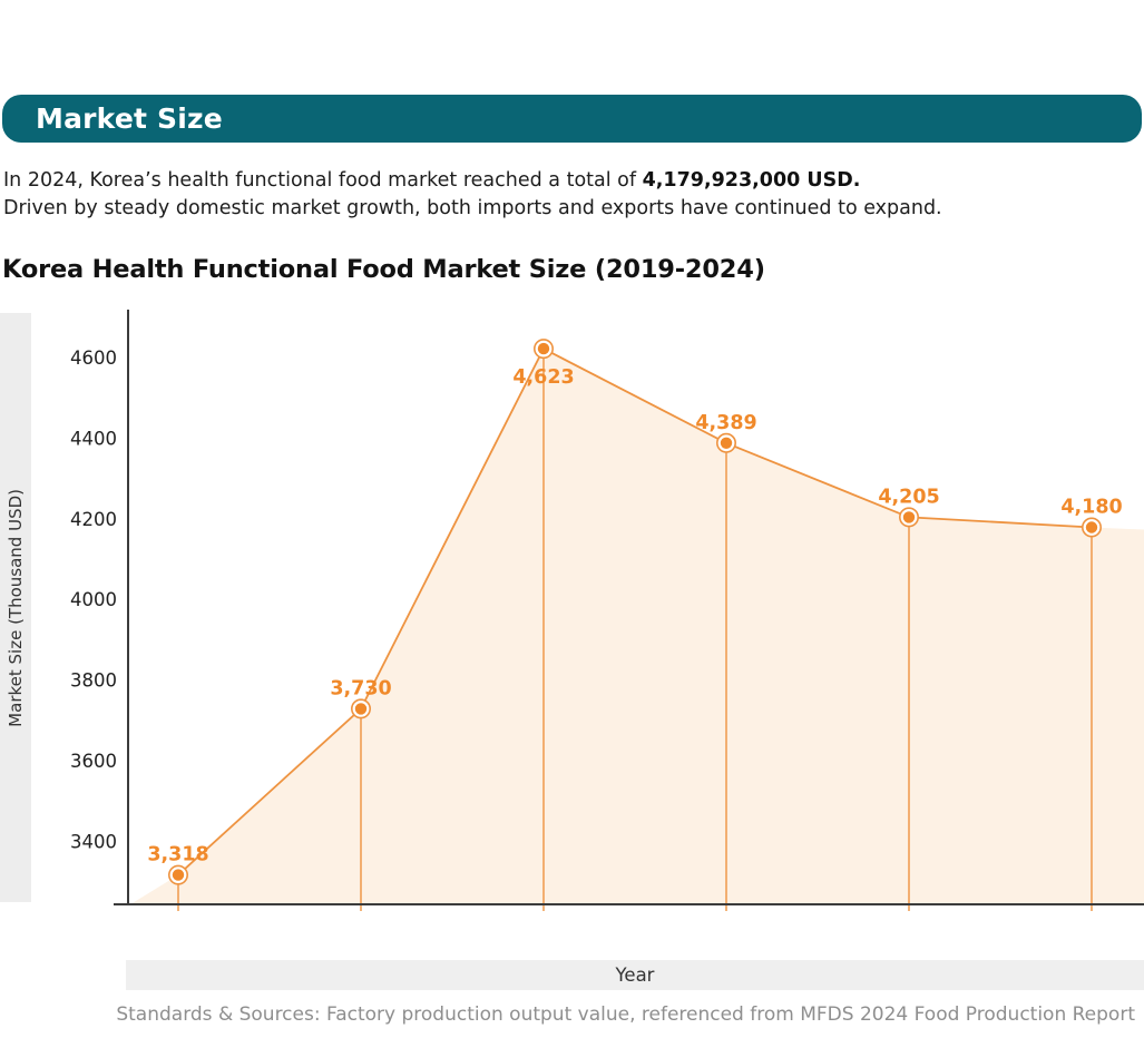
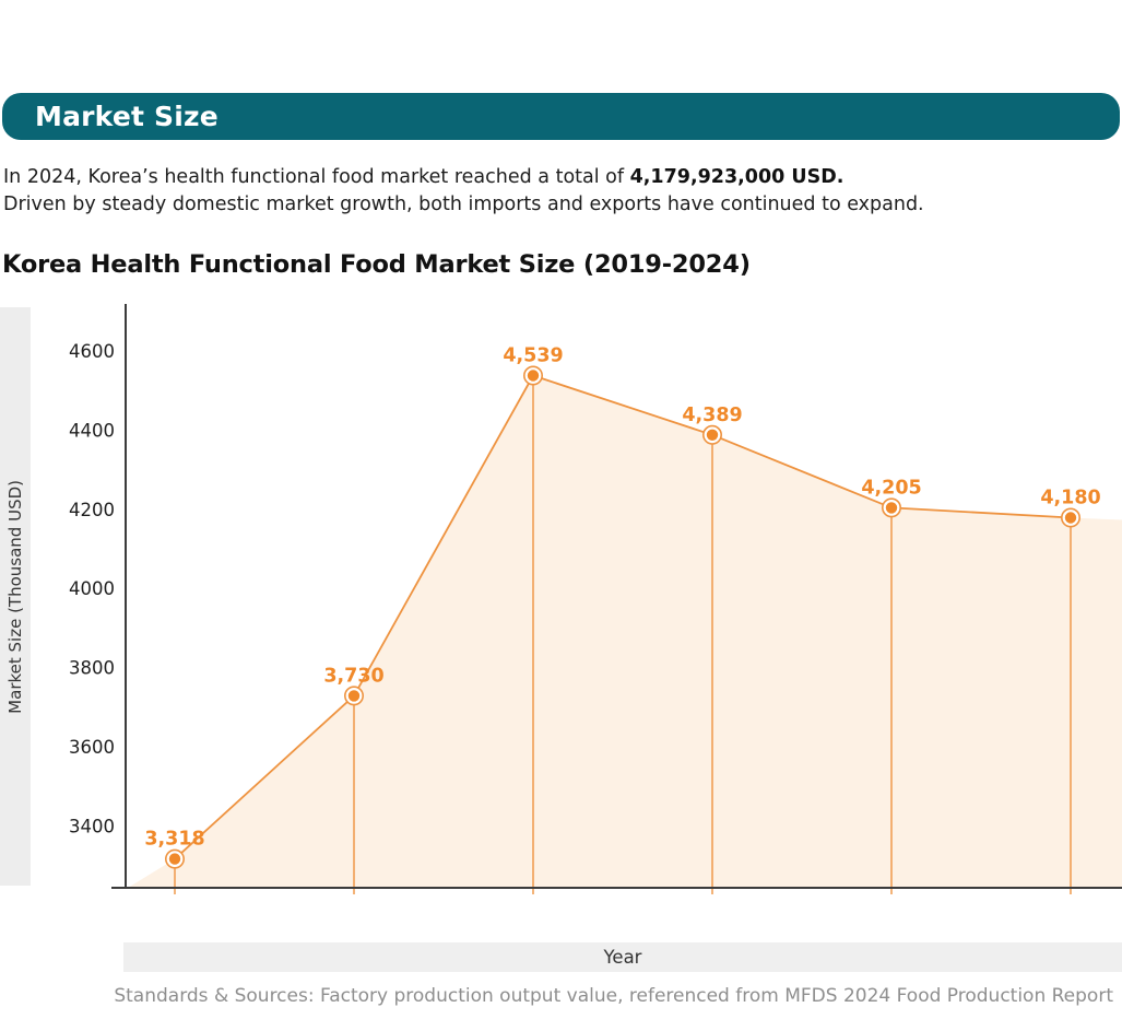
2021: 4,623 -> 4,539
